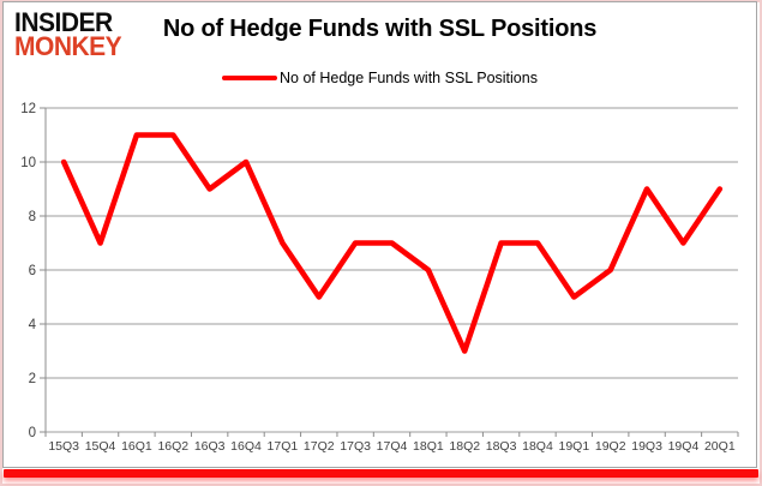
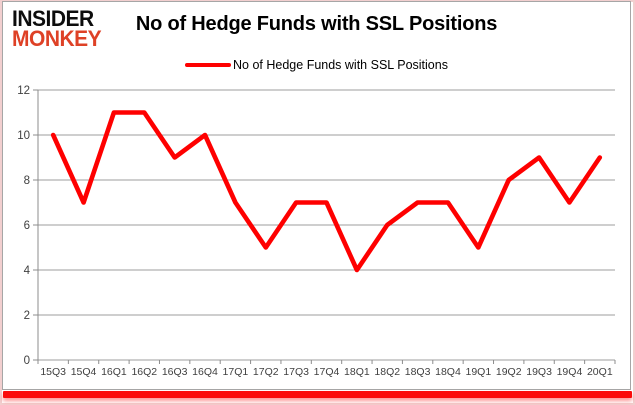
18Q1: 6 -> 4
18Q2: 3 -> 6
19Q2: 6 -> 8
